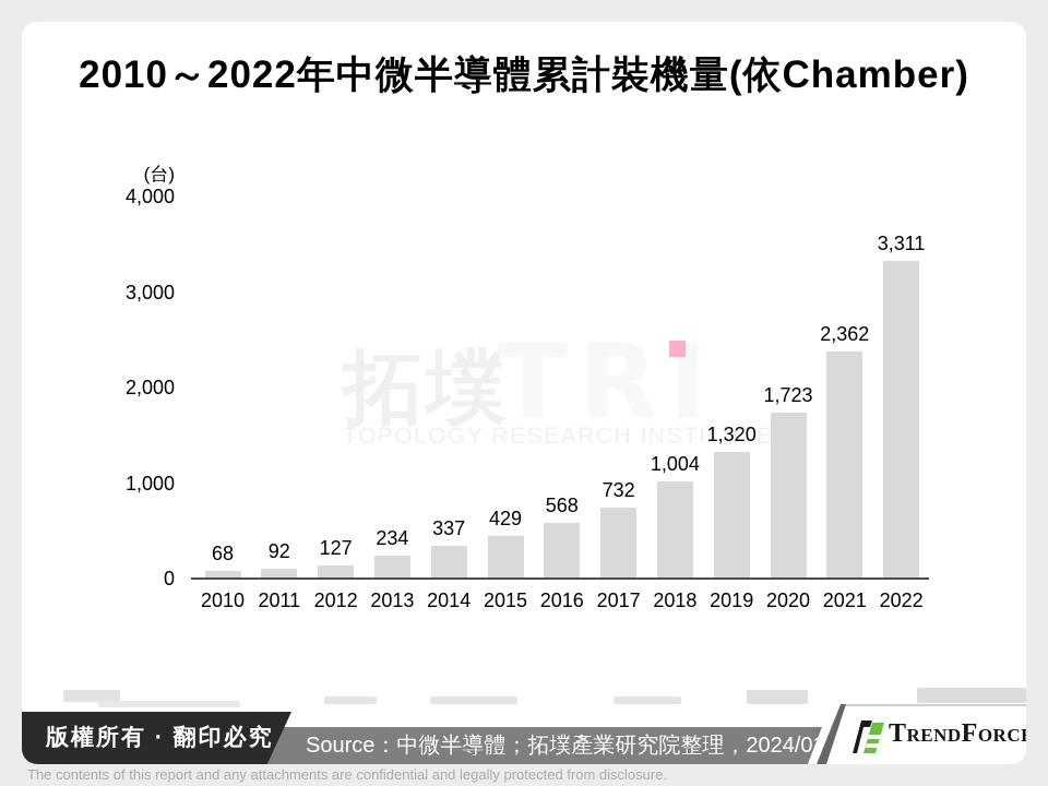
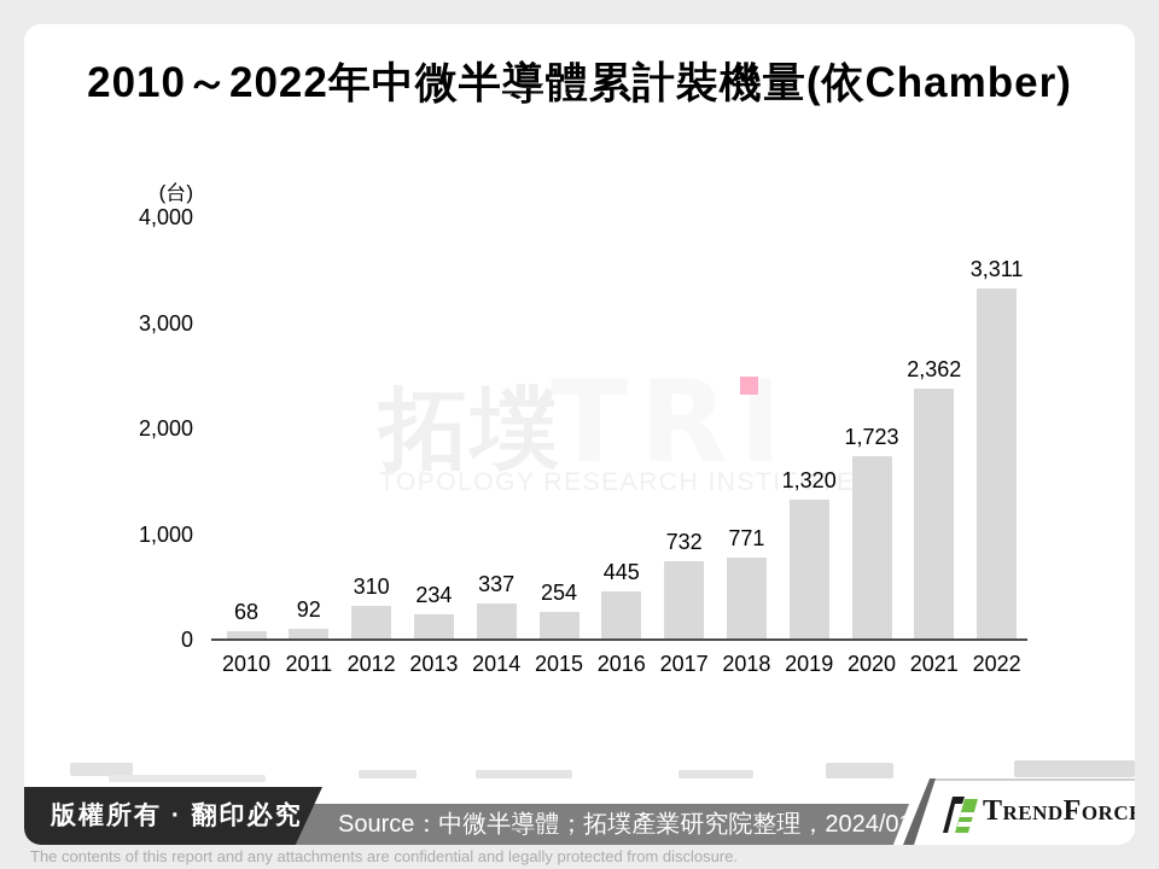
2012: 127 -> 310
2015: 429 -> 254
2016: 568 -> 445
2018: 1,004 -> 771
